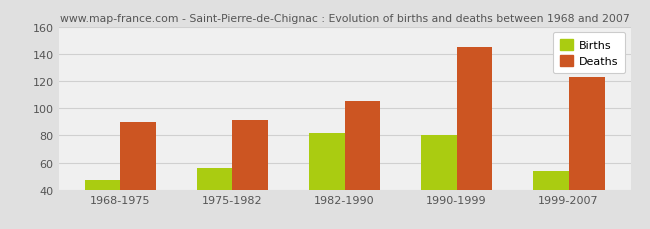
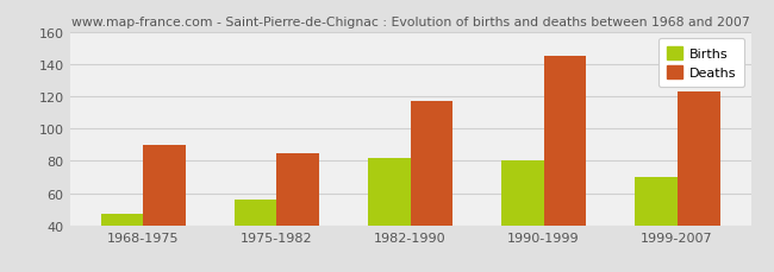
Deaths/1975-1982: 91 -> 85
Deaths/1982-1990: 105 -> 117
Births/1999-2007: 54 -> 70
